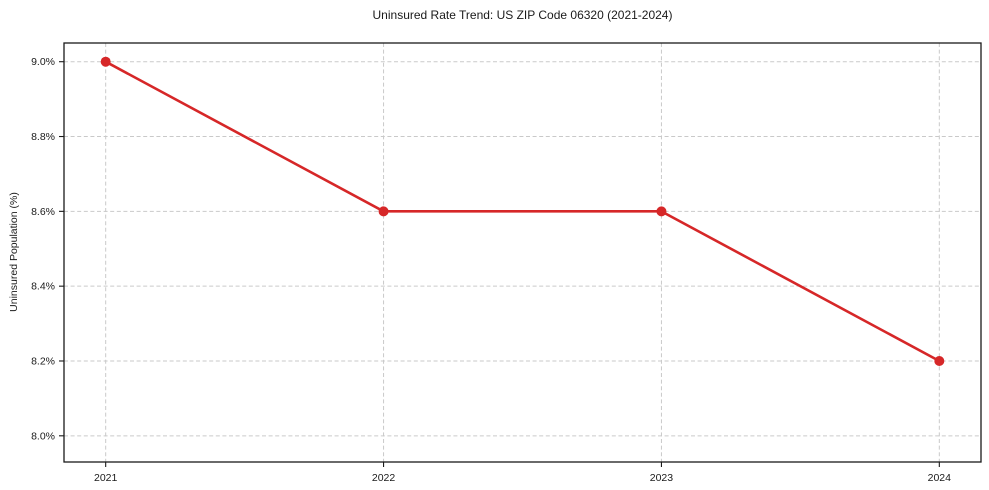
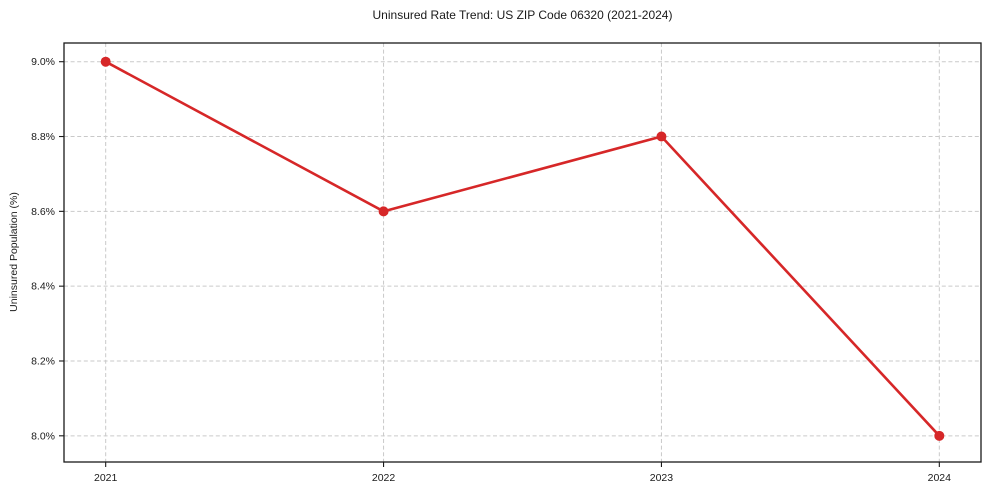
2023: 8.6% -> 8.8%
2024: 8.2% -> 8.0%
